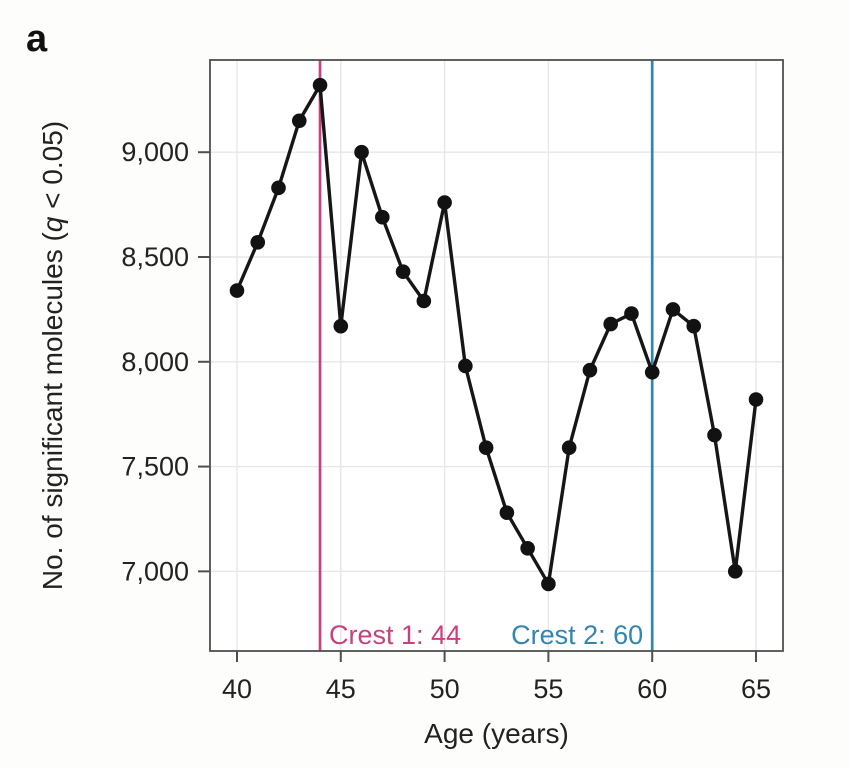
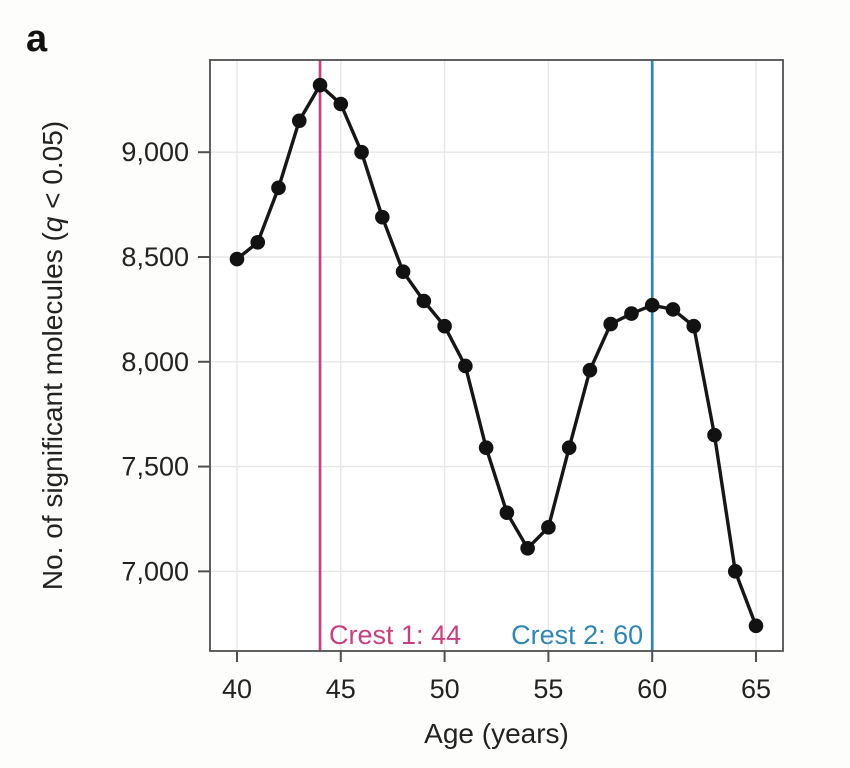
40: 8340 -> 8490
45: 8170 -> 9230
50: 8760 -> 8170
55: 6940 -> 7210
60: 7950 -> 8270
65: 7820 -> 6740
